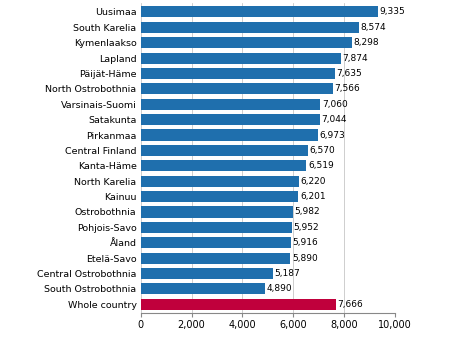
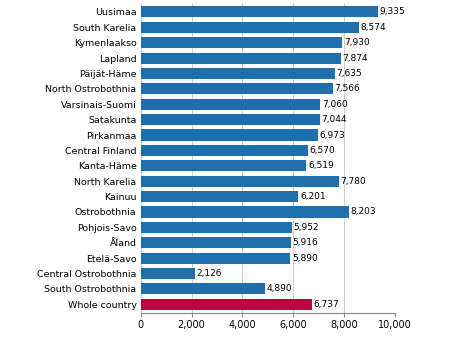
Kymenlaakso: 8,298 -> 7,930
North Karelia: 6,220 -> 7,780
Ostrobothnia: 5,982 -> 8,203
Central Ostrobothnia: 5,187 -> 2,126
Whole country: 7,666 -> 6,737
